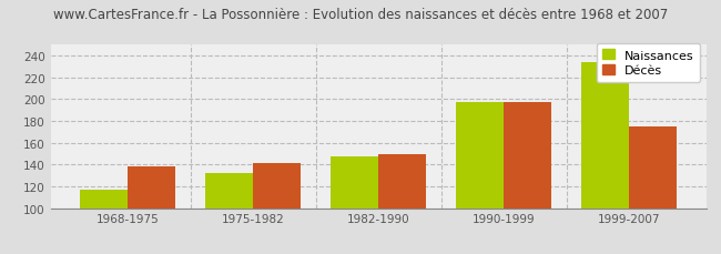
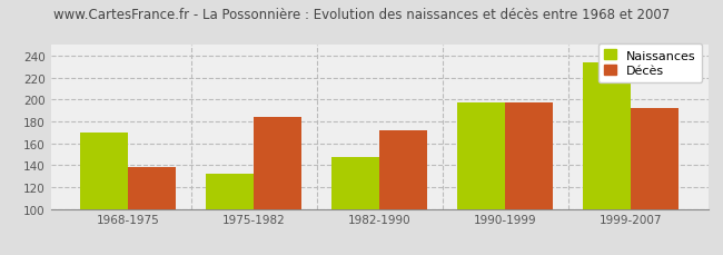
Naissances/1968-1975: 117 -> 170
Décès/1975-1982: 141 -> 184
Décès/1982-1990: 150 -> 172
Décès/1999-2007: 175 -> 192
